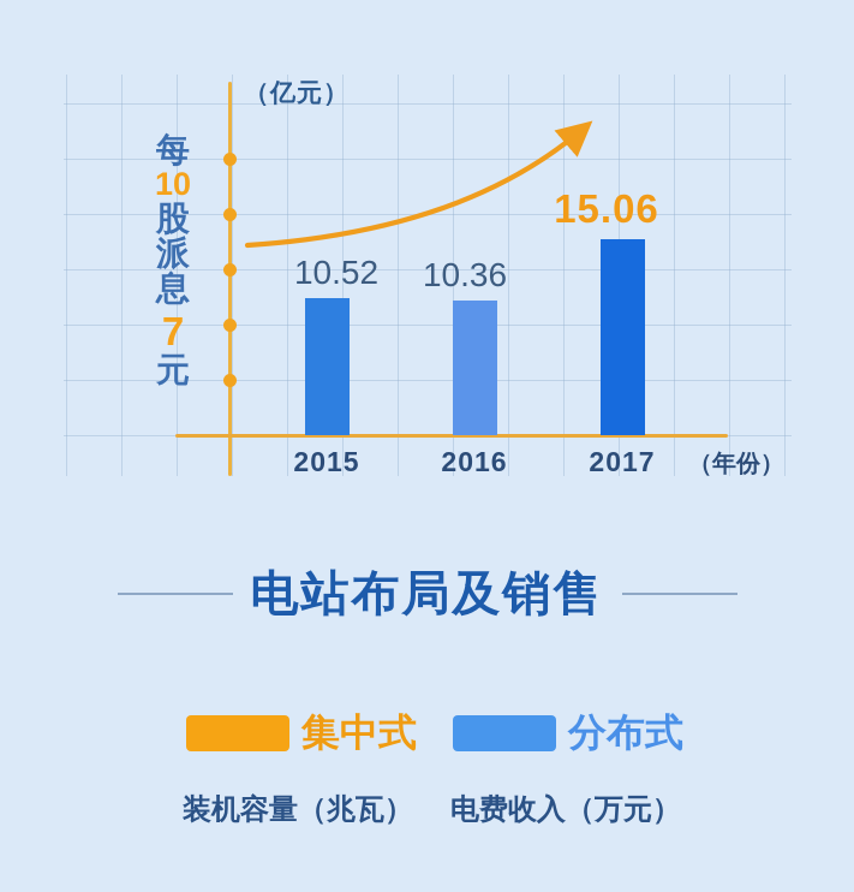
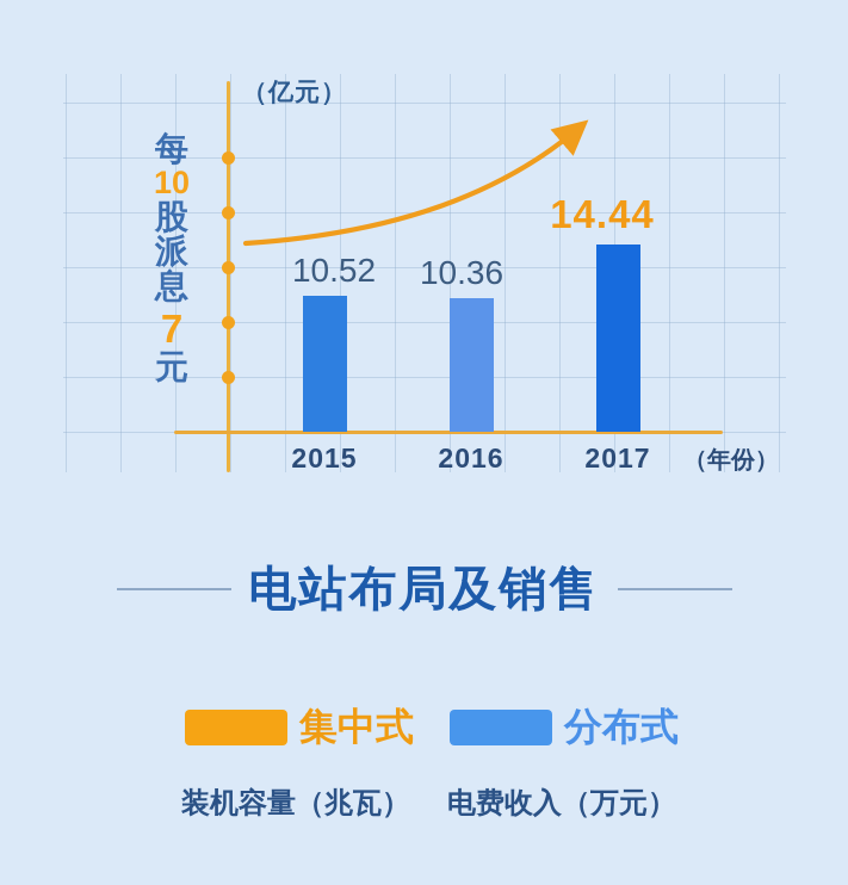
2017: 15.06 -> 14.44
